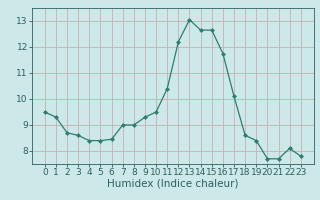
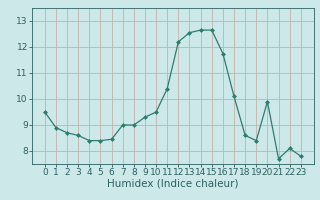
1: 9.30 -> 8.90
13: 13.05 -> 12.55
20: 7.70 -> 9.90
